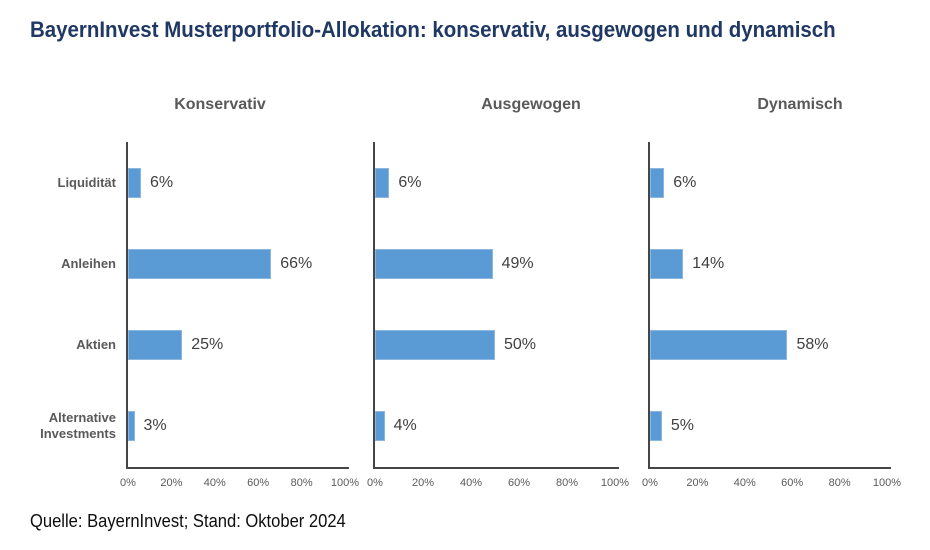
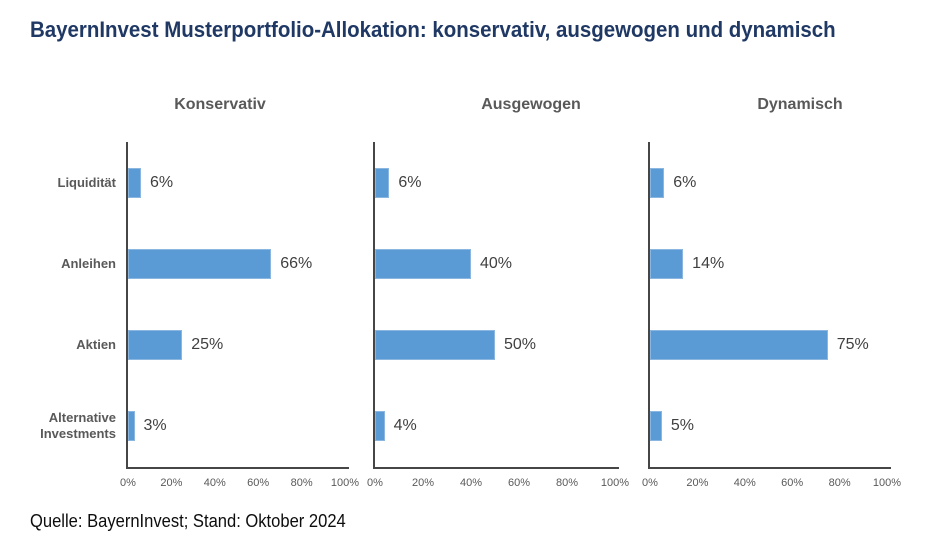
Ausgewogen/Anleihen: 49% -> 40%
Dynamisch/Aktien: 58% -> 75%
